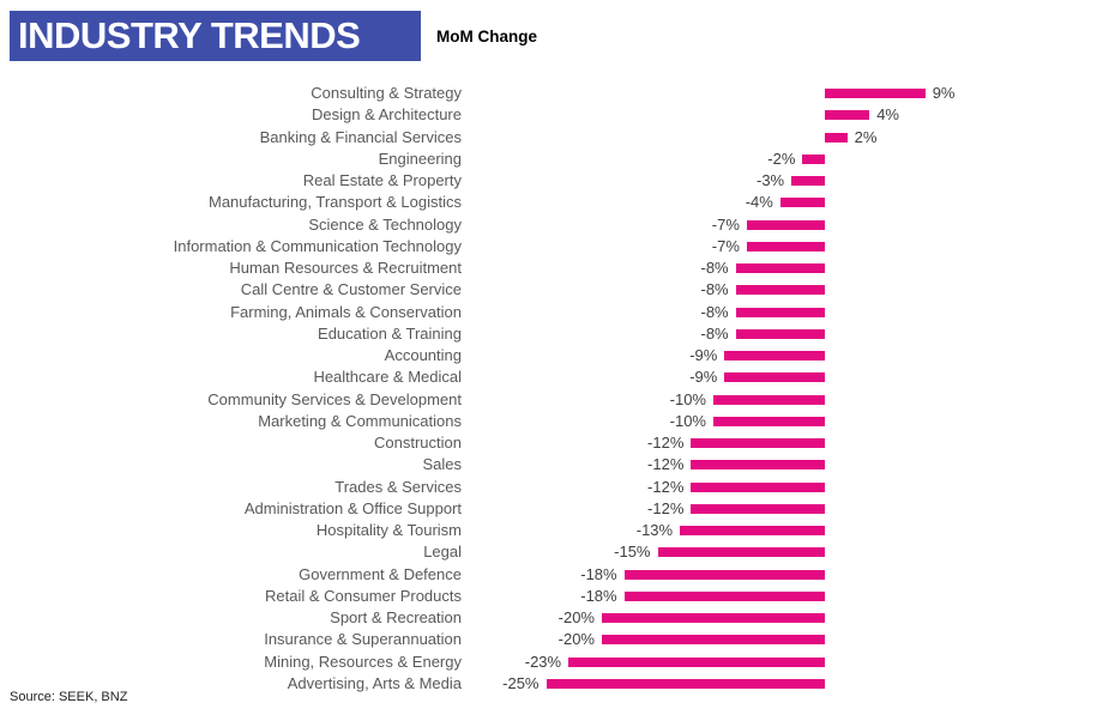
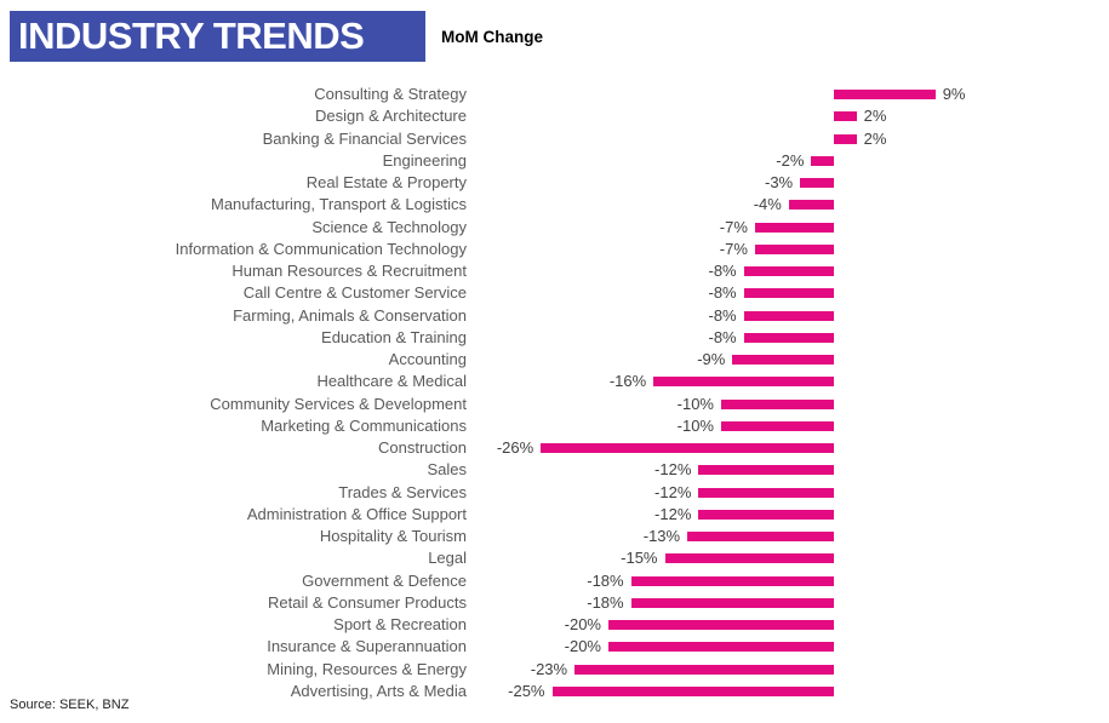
Design & Architecture: 4% -> 2%
Healthcare & Medical: -9% -> -16%
Construction: -12% -> -26%
